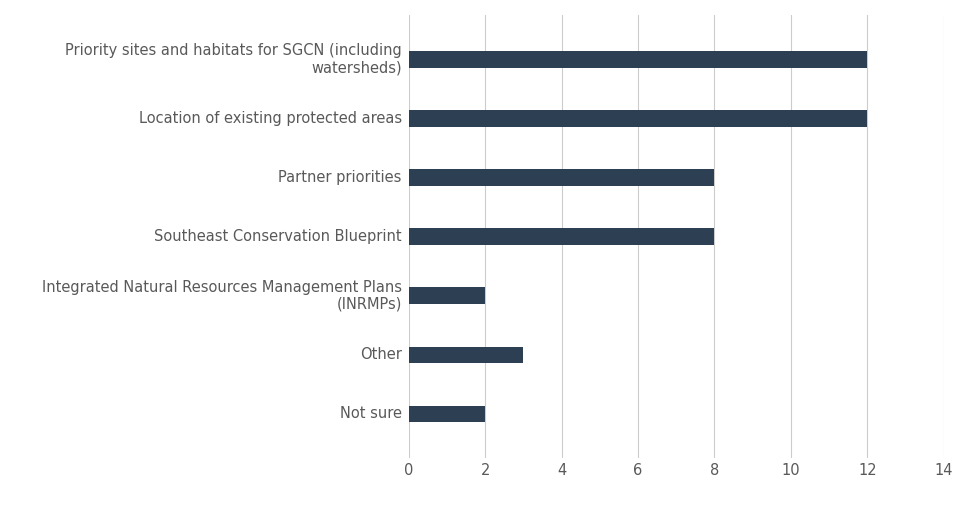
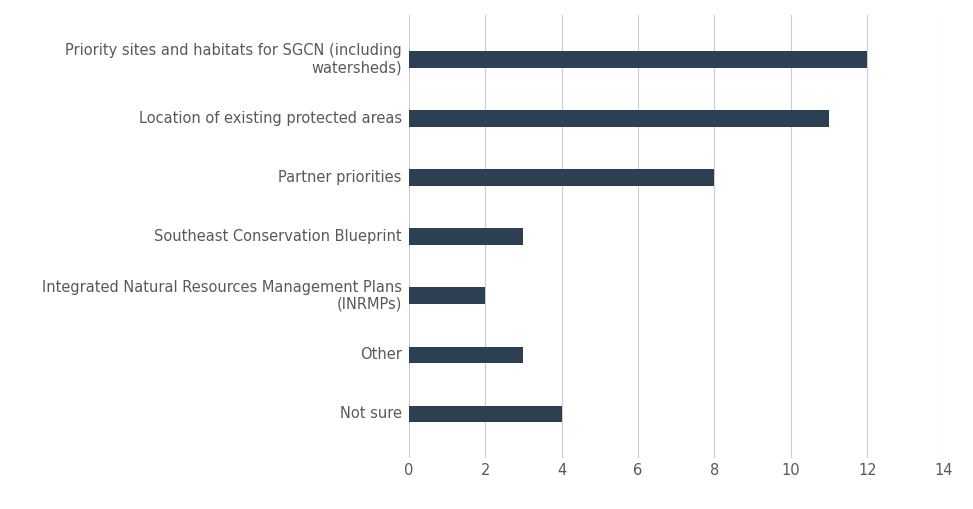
Location of existing protected areas: 12 -> 11
Southeast Conservation Blueprint: 8 -> 3
Not sure: 2 -> 4
